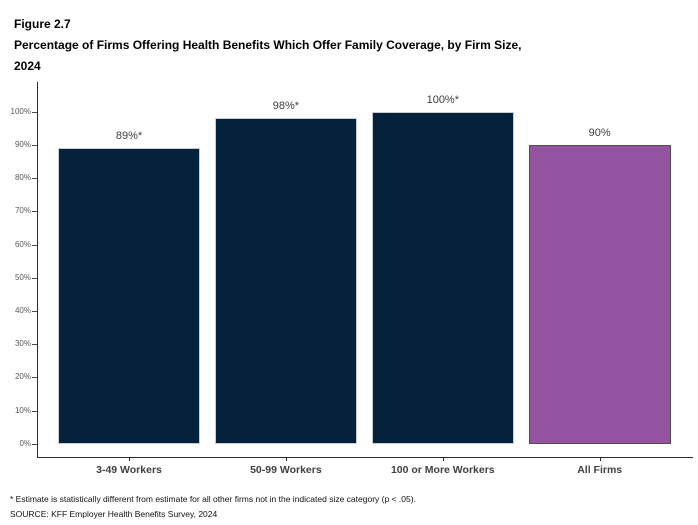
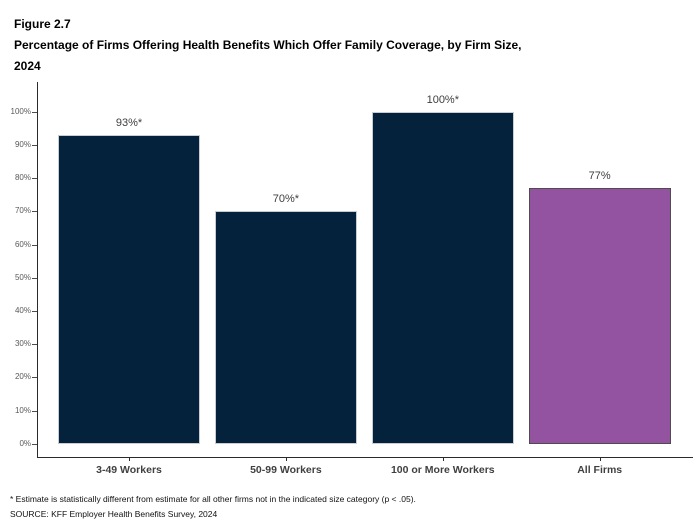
3-49 Workers: 89 -> 93
50-99 Workers: 98 -> 70
All Firms: 90% -> 77%
